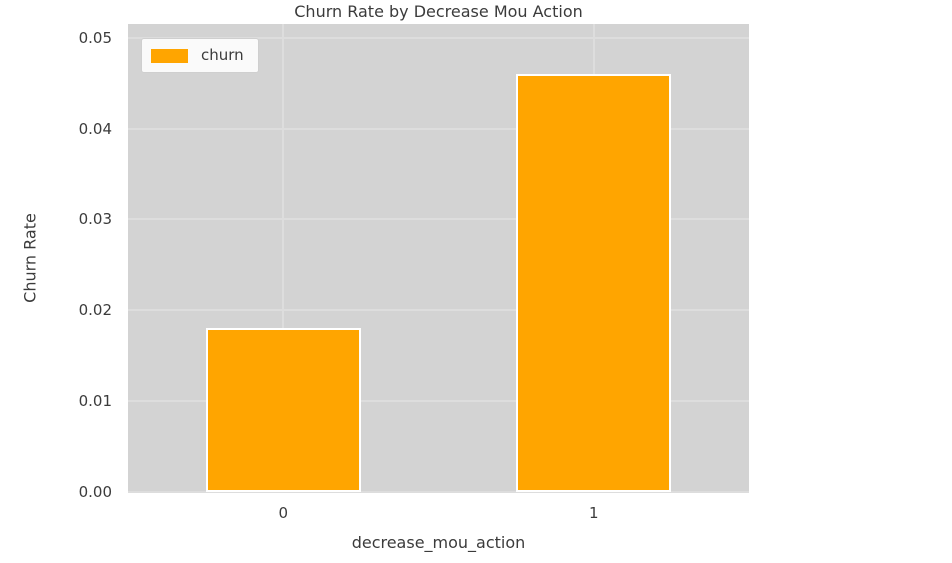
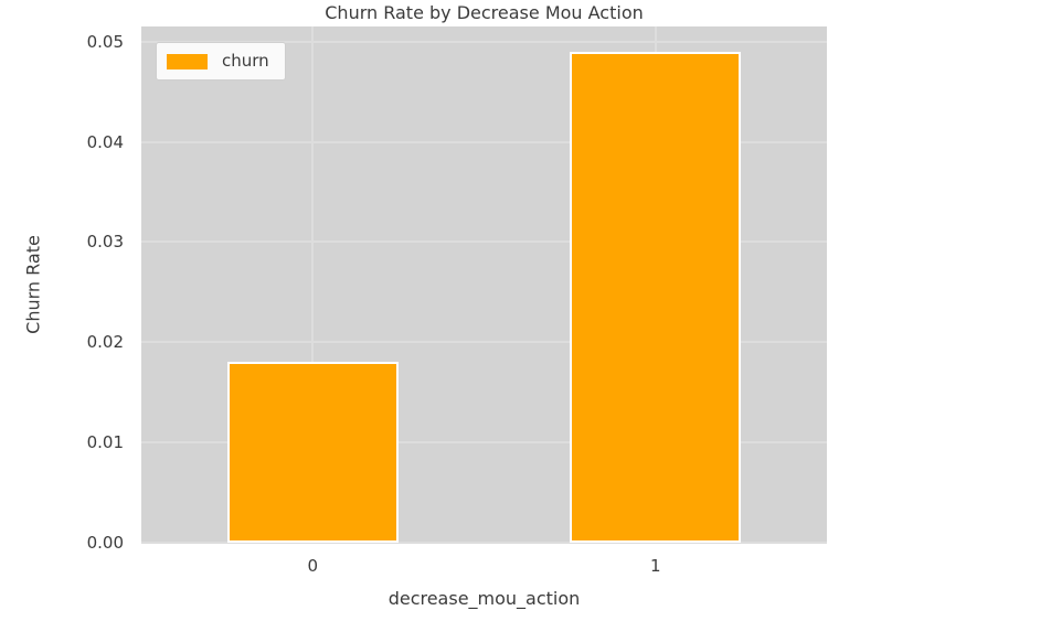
1: 0.046 -> 0.049
